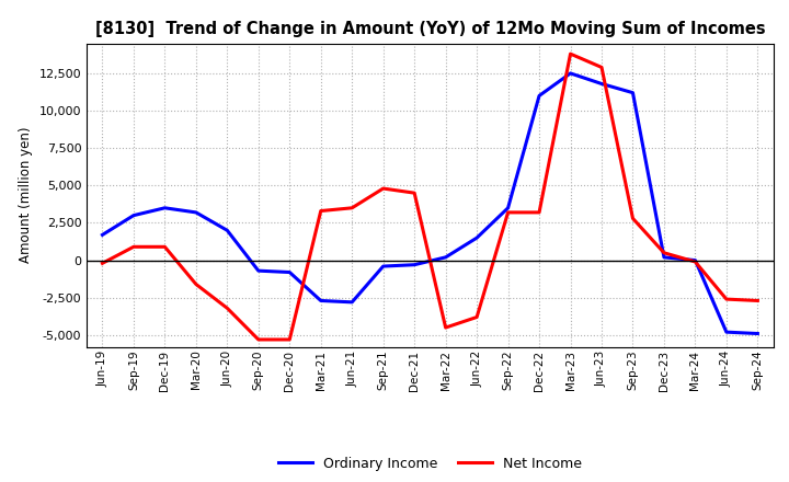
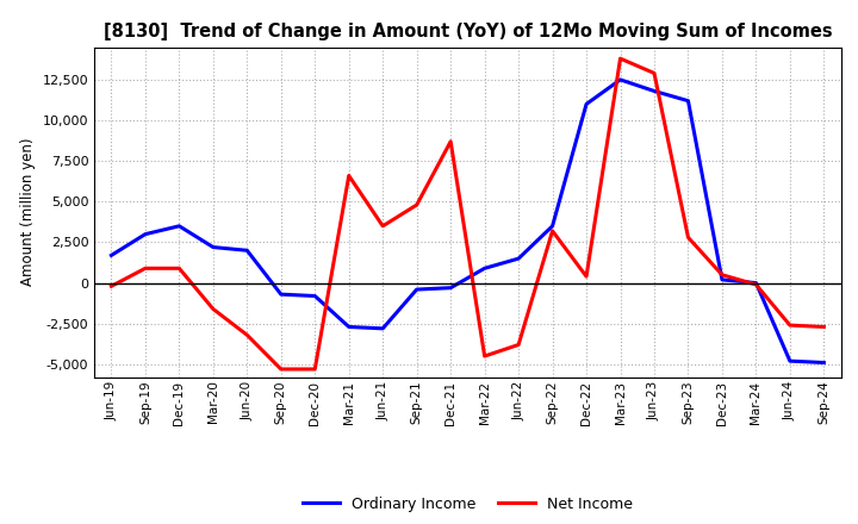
Ordinary Income/Mar-20: 3,200 -> 2,200
Net Income/Mar-21: 3,300 -> 6,600
Net Income/Dec-21: 4,500 -> 8,700
Ordinary Income/Mar-22: 200 -> 900
Net Income/Dec-22: 3,200 -> 400
